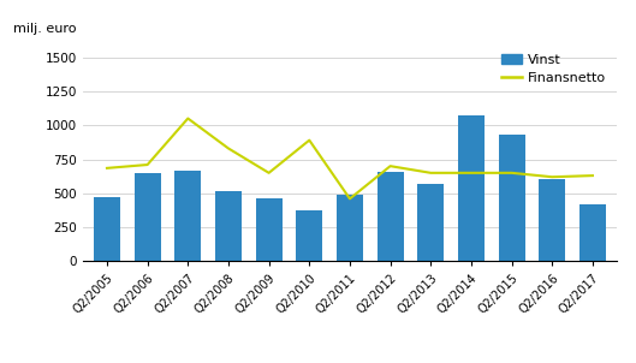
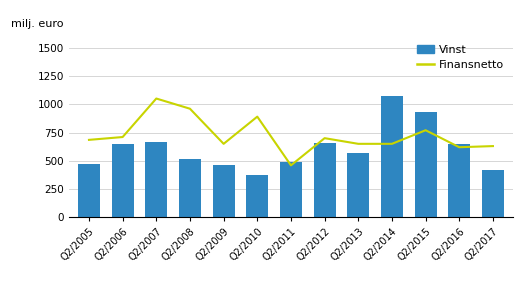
Finansnetto/Q2/2008: 830 -> 960
Finansnetto/Q2/2015: 650 -> 770
Vinst/Q2/2016: 600 -> 650
